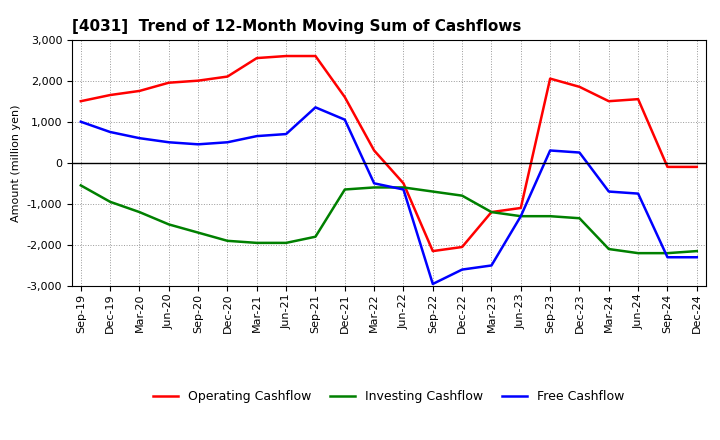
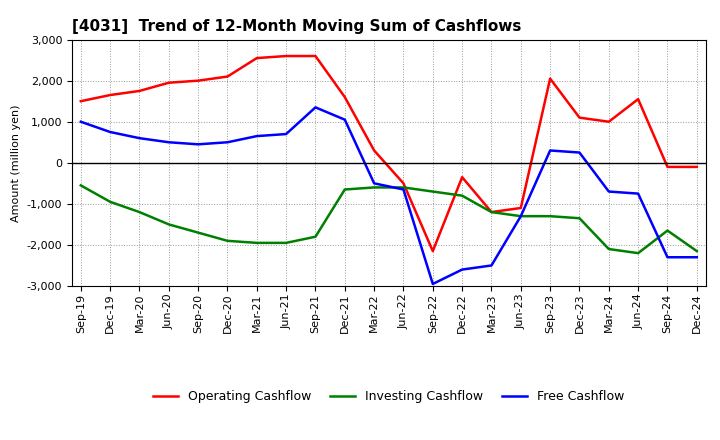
Operating Cashflow/Dec-22: -2,050 -> -350
Operating Cashflow/Dec-23: 1,850 -> 1,100
Operating Cashflow/Mar-24: 1,500 -> 1,000
Investing Cashflow/Sep-24: -2,200 -> -1,650
